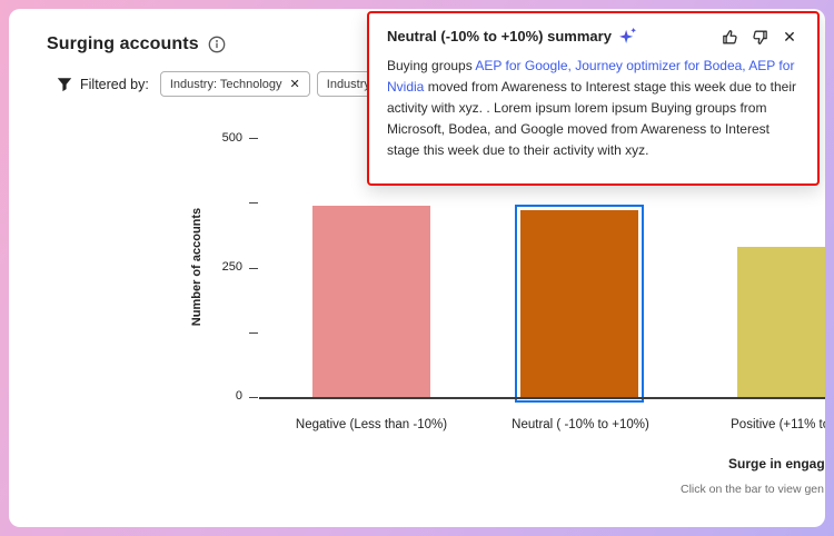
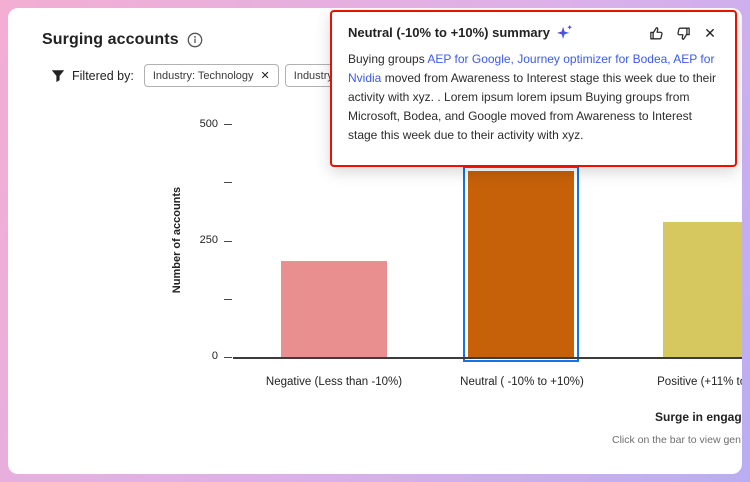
Negative (Less than -10%): 370 -> 200
Neutral ( -10% to +10%): 360 -> 400
